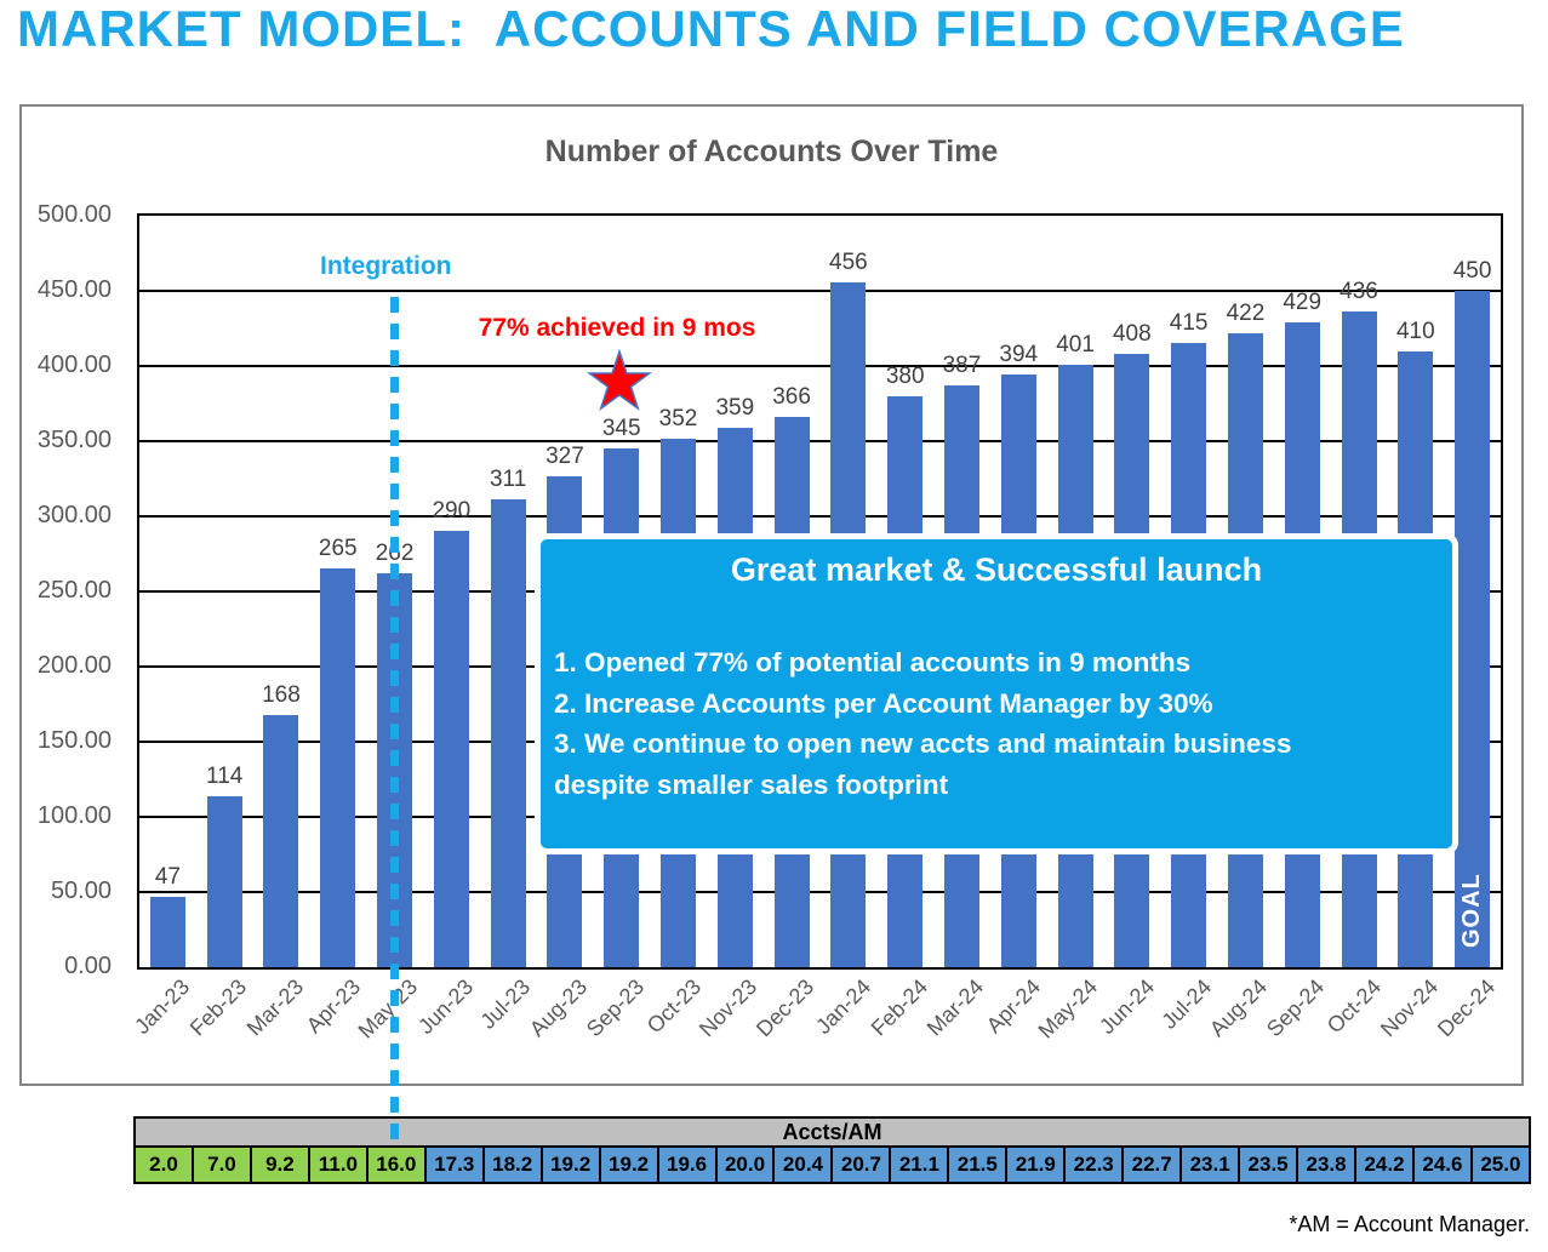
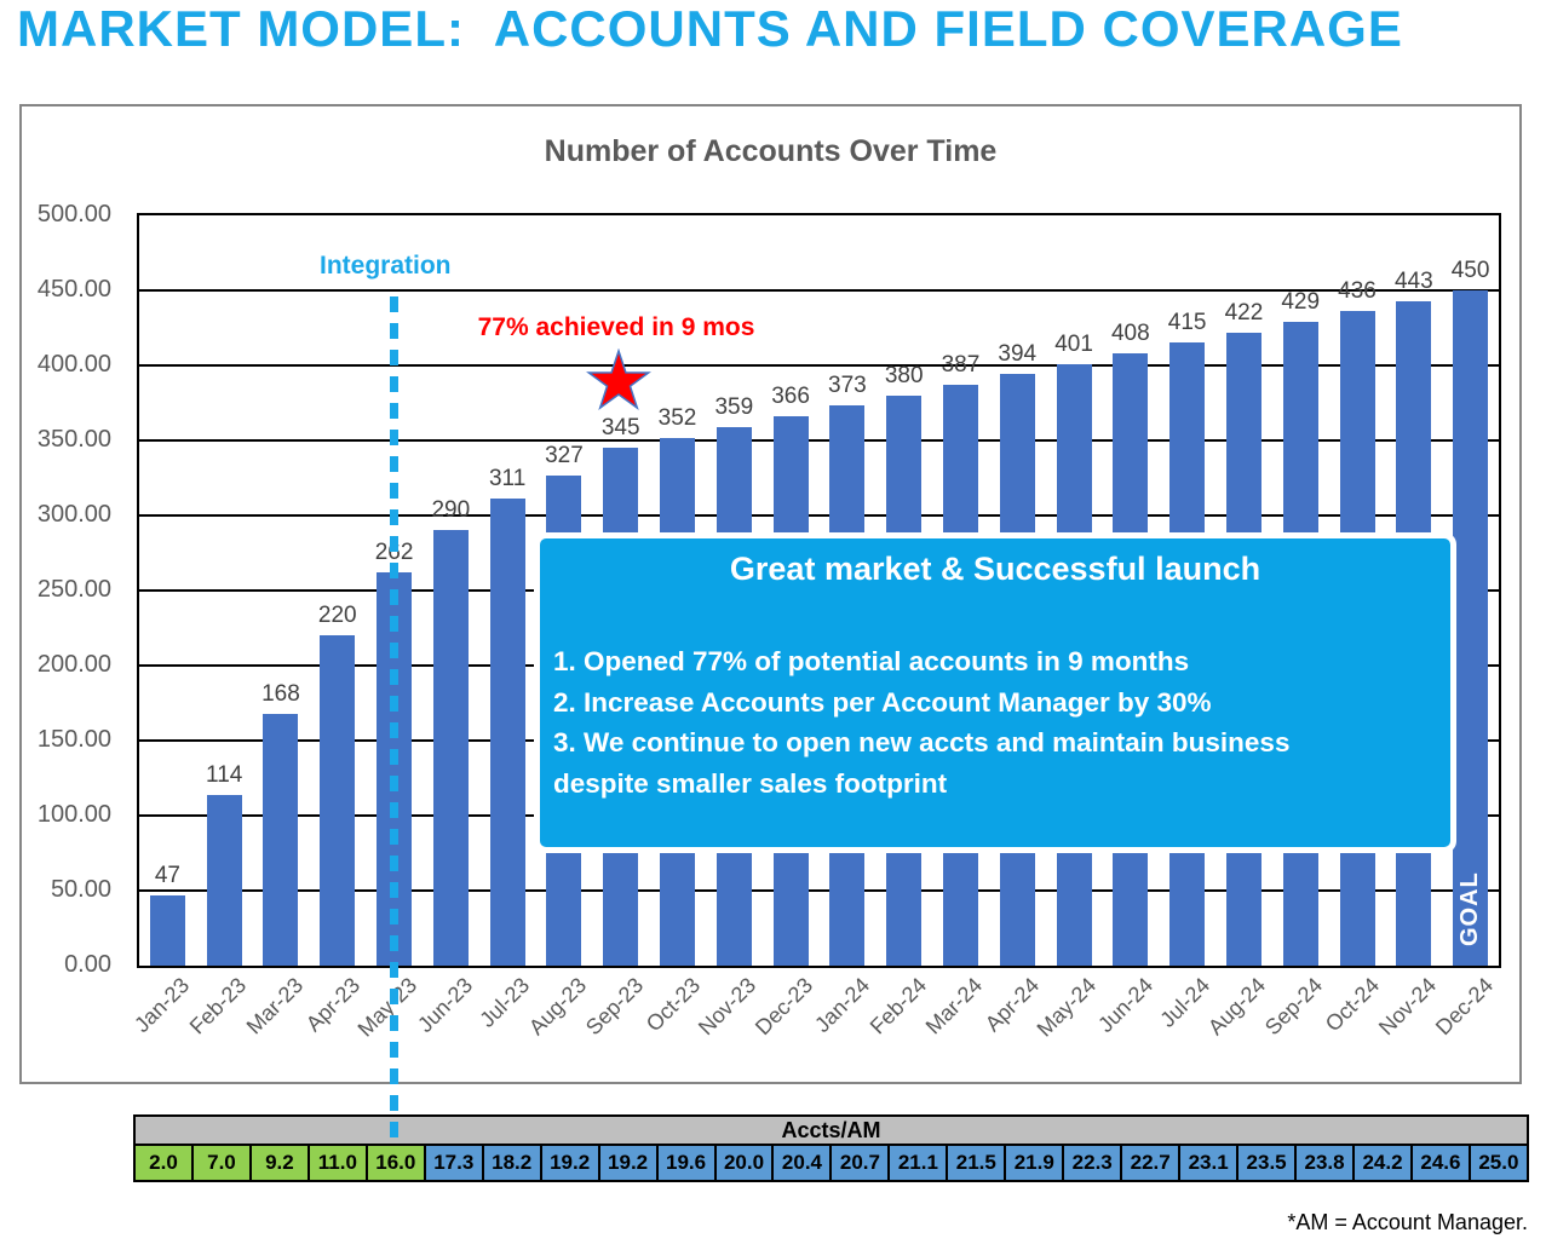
Apr-23: 265 -> 220
Jan-24: 456 -> 373
Nov-24: 410 -> 443
